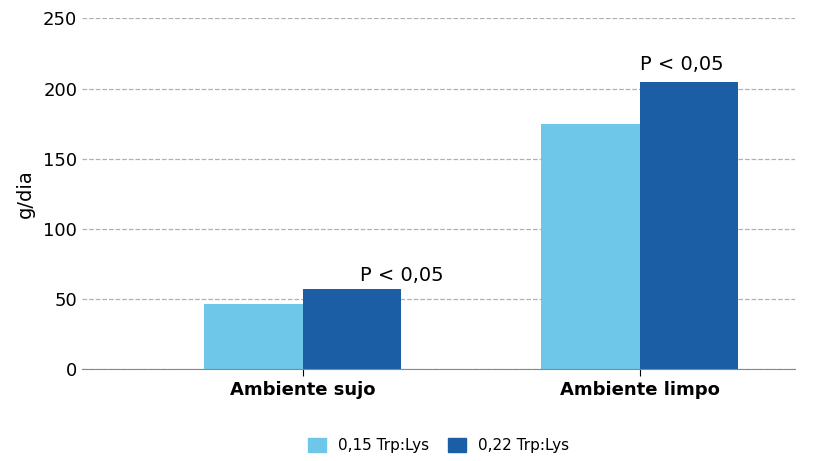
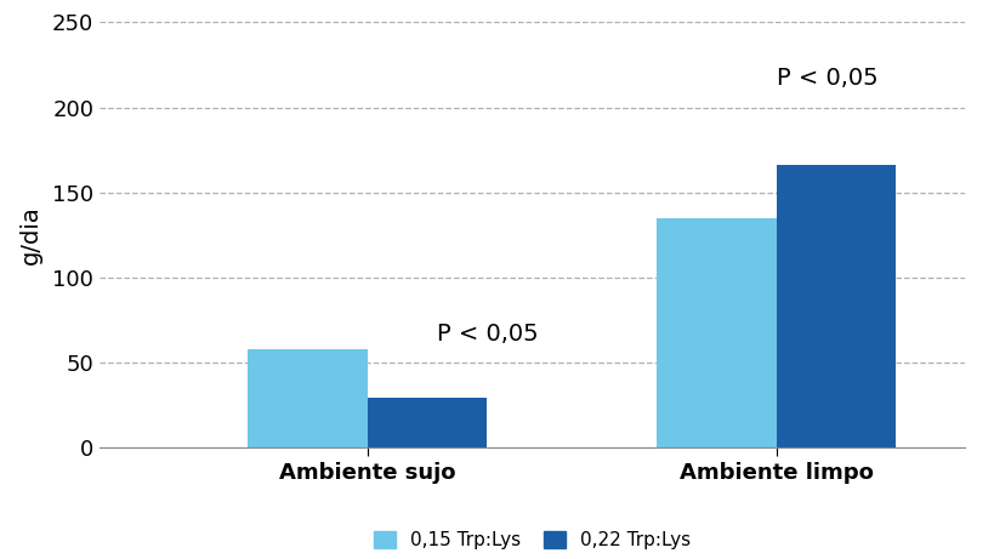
0,15 Trp:Lys/Ambiente sujo: 46 -> 58
0,22 Trp:Lys/Ambiente sujo: 57 -> 29
0,15 Trp:Lys/Ambiente limpo: 175 -> 135
0,22 Trp:Lys/Ambiente limpo: 205 -> 166
